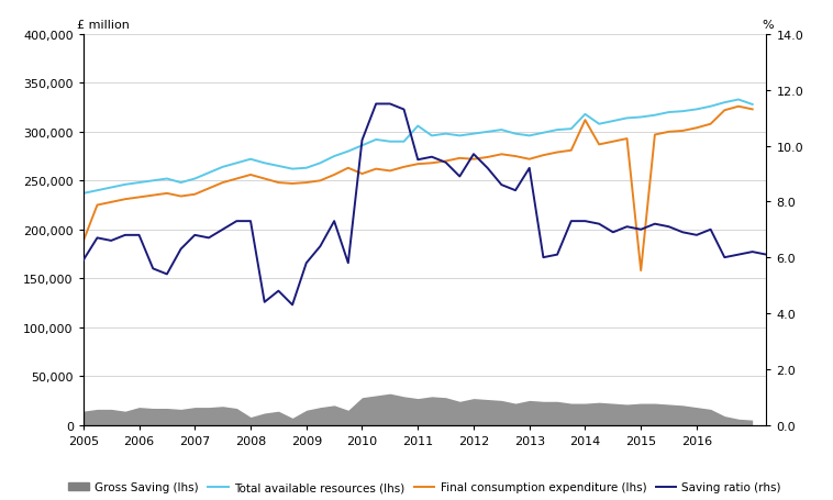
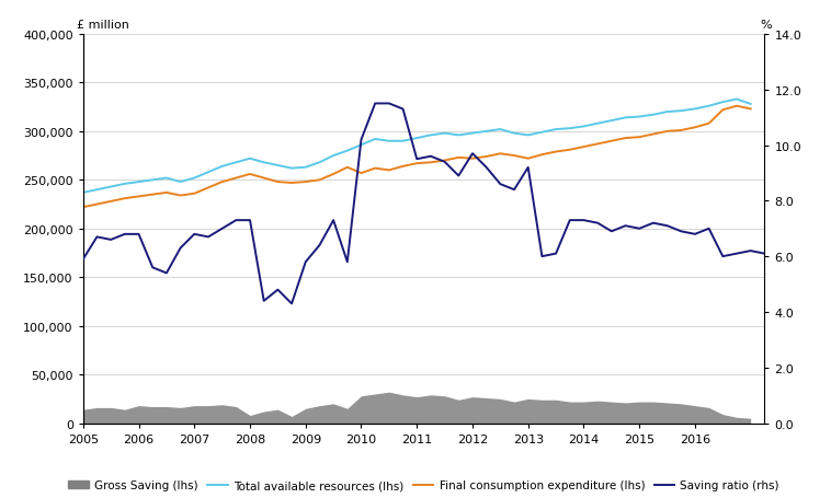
Final consumption expenditure (lhs)/2005: 188,000 -> 222,000
Total available resources (lhs)/2011: 306,000 -> 293,000
Total available resources (lhs)/2014: 318,000 -> 305,000
Final consumption expenditure (lhs)/2014: 312,000 -> 284,000
Final consumption expenditure (lhs)/2015: 158,000 -> 294,000
